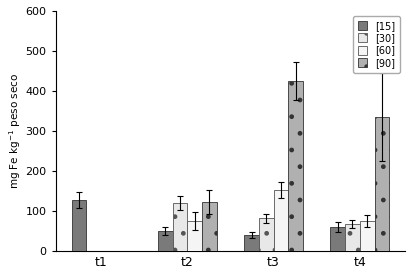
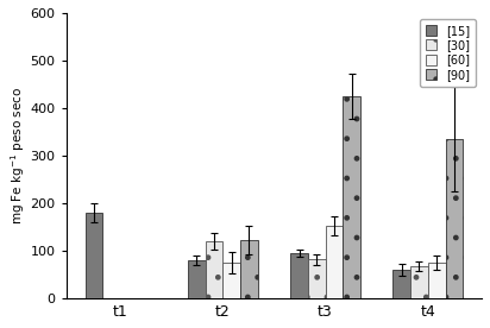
[15]/t1: 127 -> 180
[15]/t2: 50 -> 80
[15]/t3: 40 -> 95
